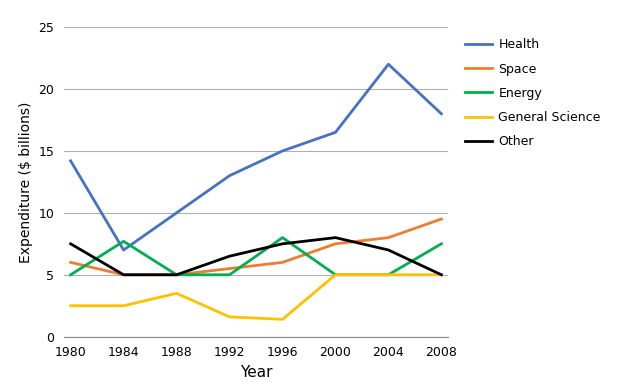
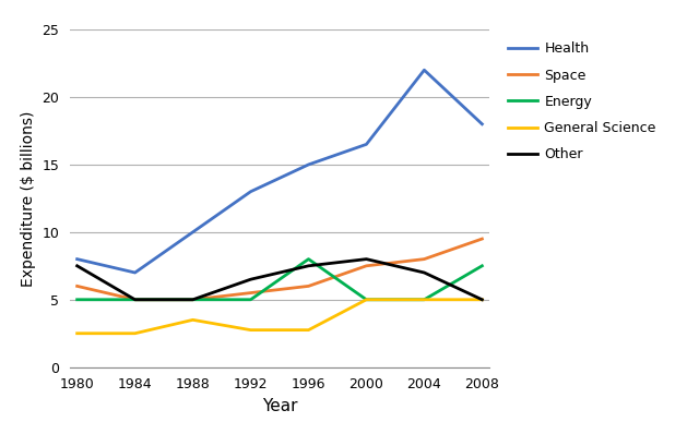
Health/1980: 14.2 -> 8.0
Energy/1984: 7.7 -> 5.0
General Science/1992: 1.6 -> 2.8
General Science/1996: 1.4 -> 2.8
